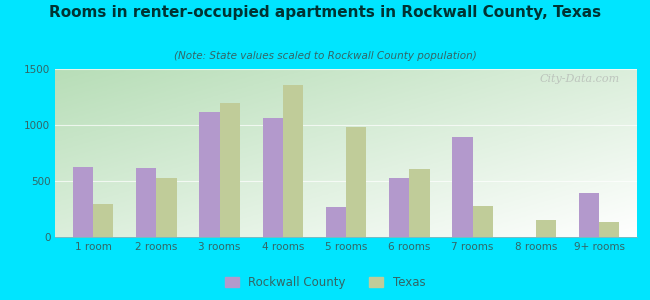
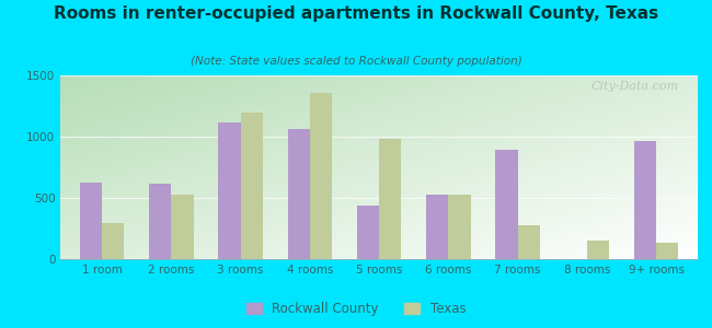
Rockwall County/5 rooms: 260 -> 440
Texas/6 rooms: 610 -> 530
Rockwall County/9+ rooms: 400 -> 960
